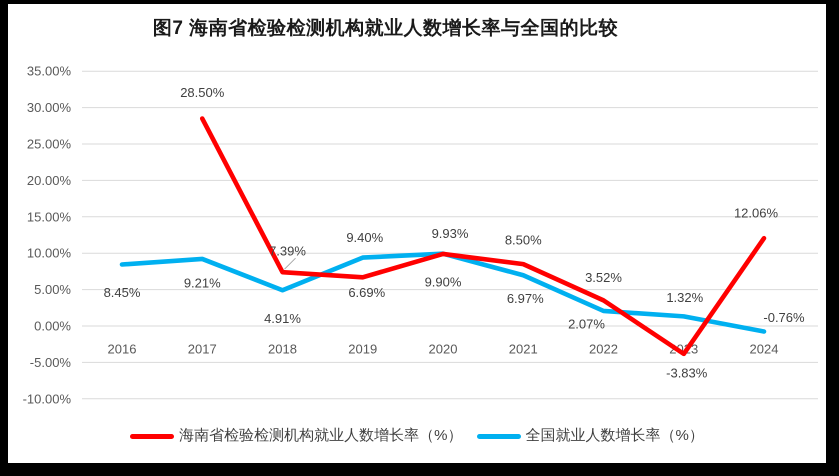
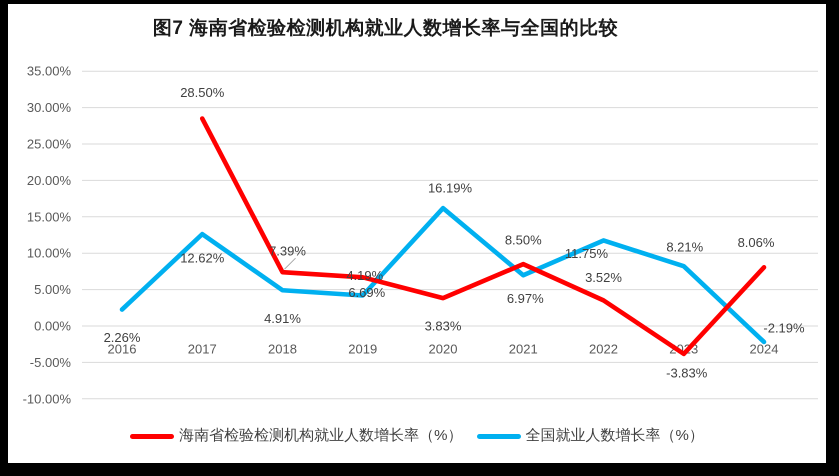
全国就业人数增长率（%）/2016: 8.45% -> 2.26%
全国就业人数增长率（%）/2017: 9.21% -> 12.62%
全国就业人数增长率（%）/2019: 9.40% -> 4.19%
海南省检验检测机构就业人数增长率（%）/2020: 9.90% -> 3.83%
全国就业人数增长率（%）/2020: 9.93% -> 16.19%
全国就业人数增长率（%）/2022: 2.07% -> 11.75%
全国就业人数增长率（%）/2023: 1.32% -> 8.21%
海南省检验检测机构就业人数增长率（%）/2024: 12.06% -> 8.06%
全国就业人数增长率（%）/2024: -0.76% -> -2.19%
